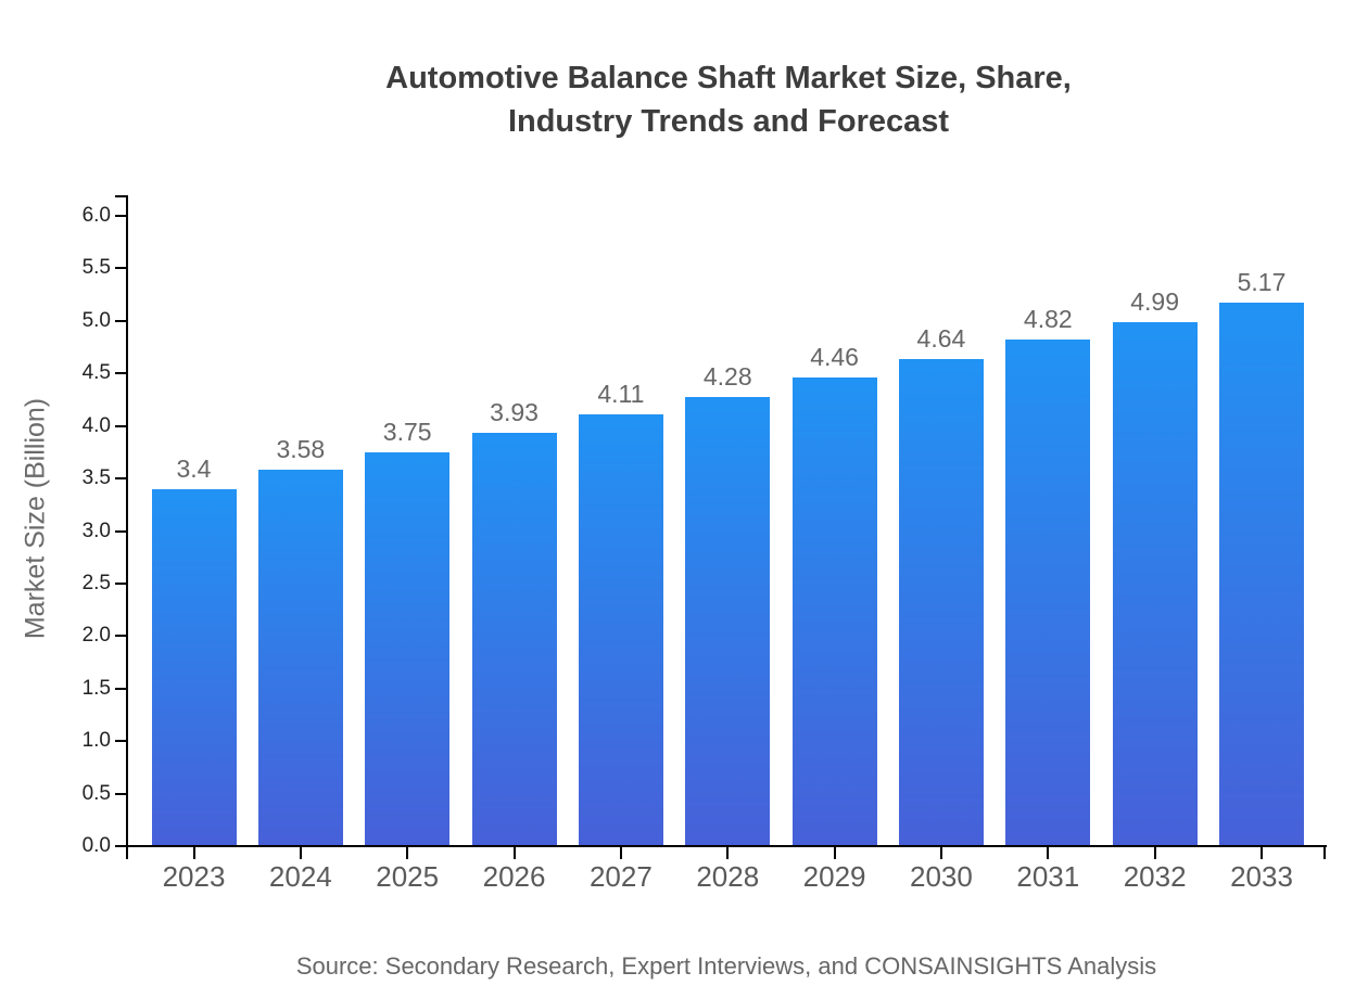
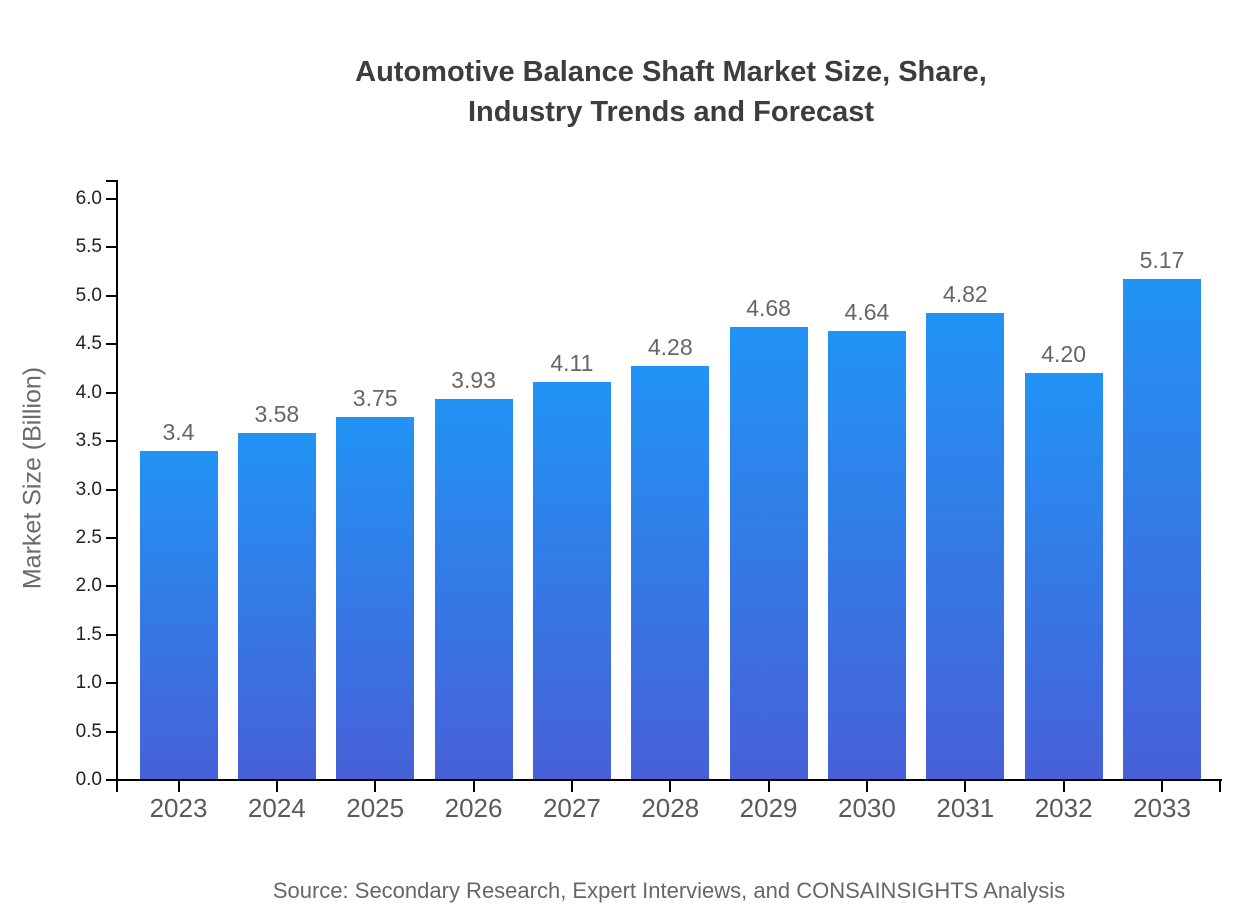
2029: 4.46 -> 4.68
2032: 4.99 -> 4.20
